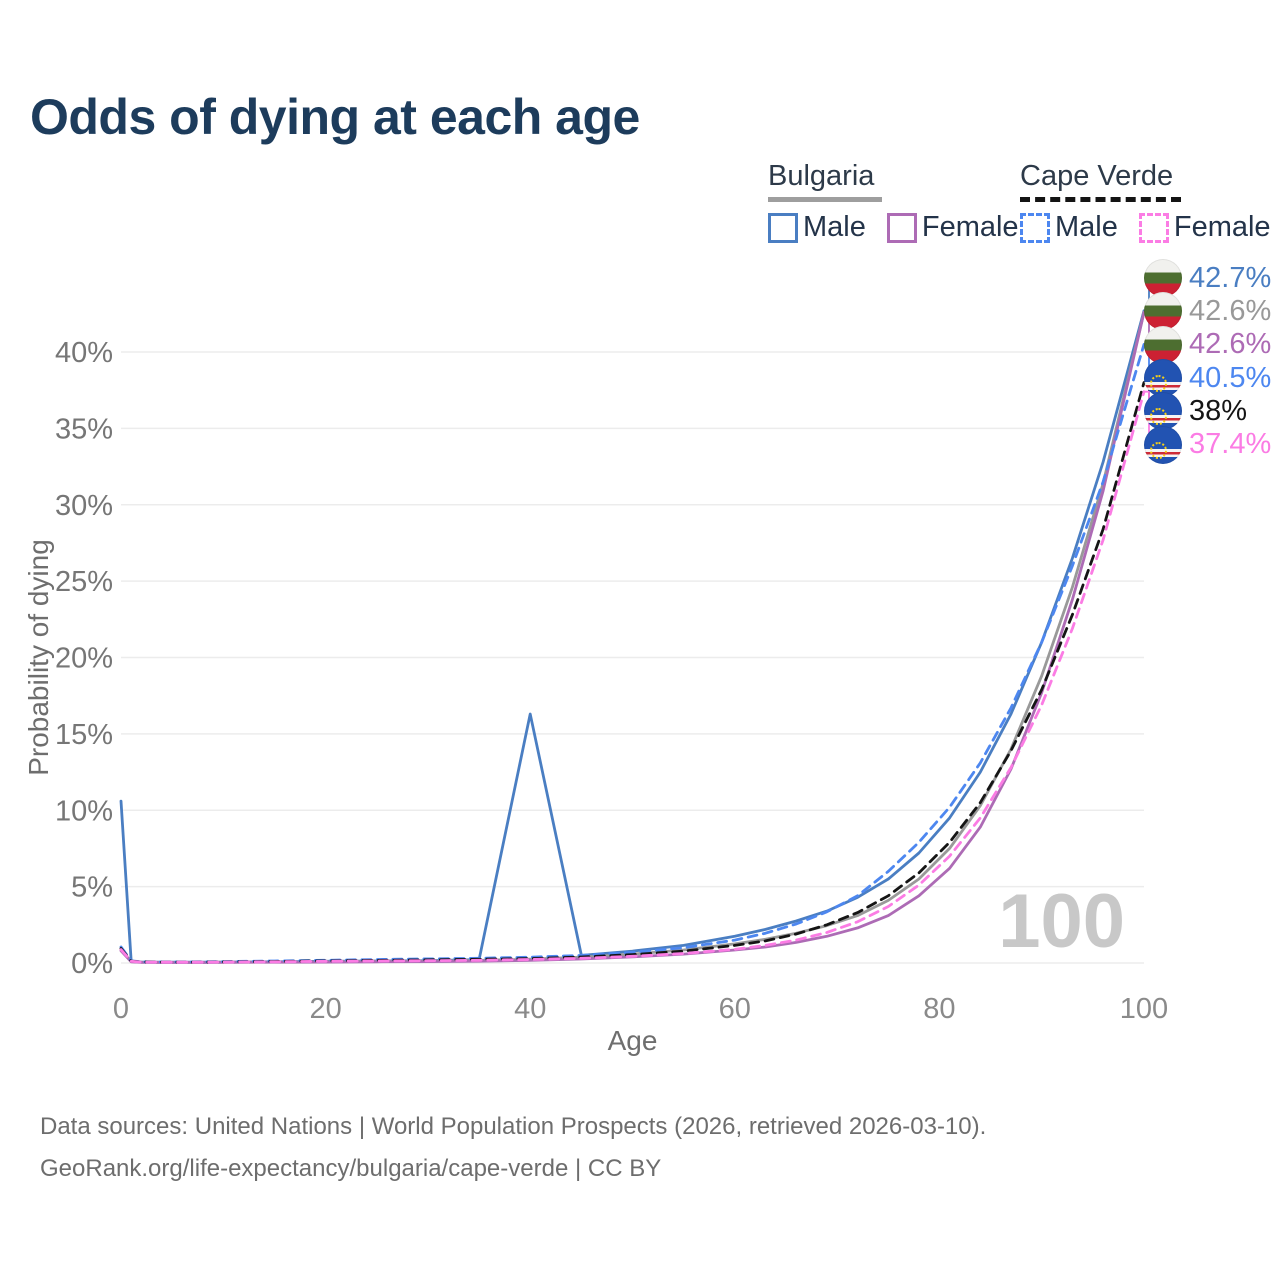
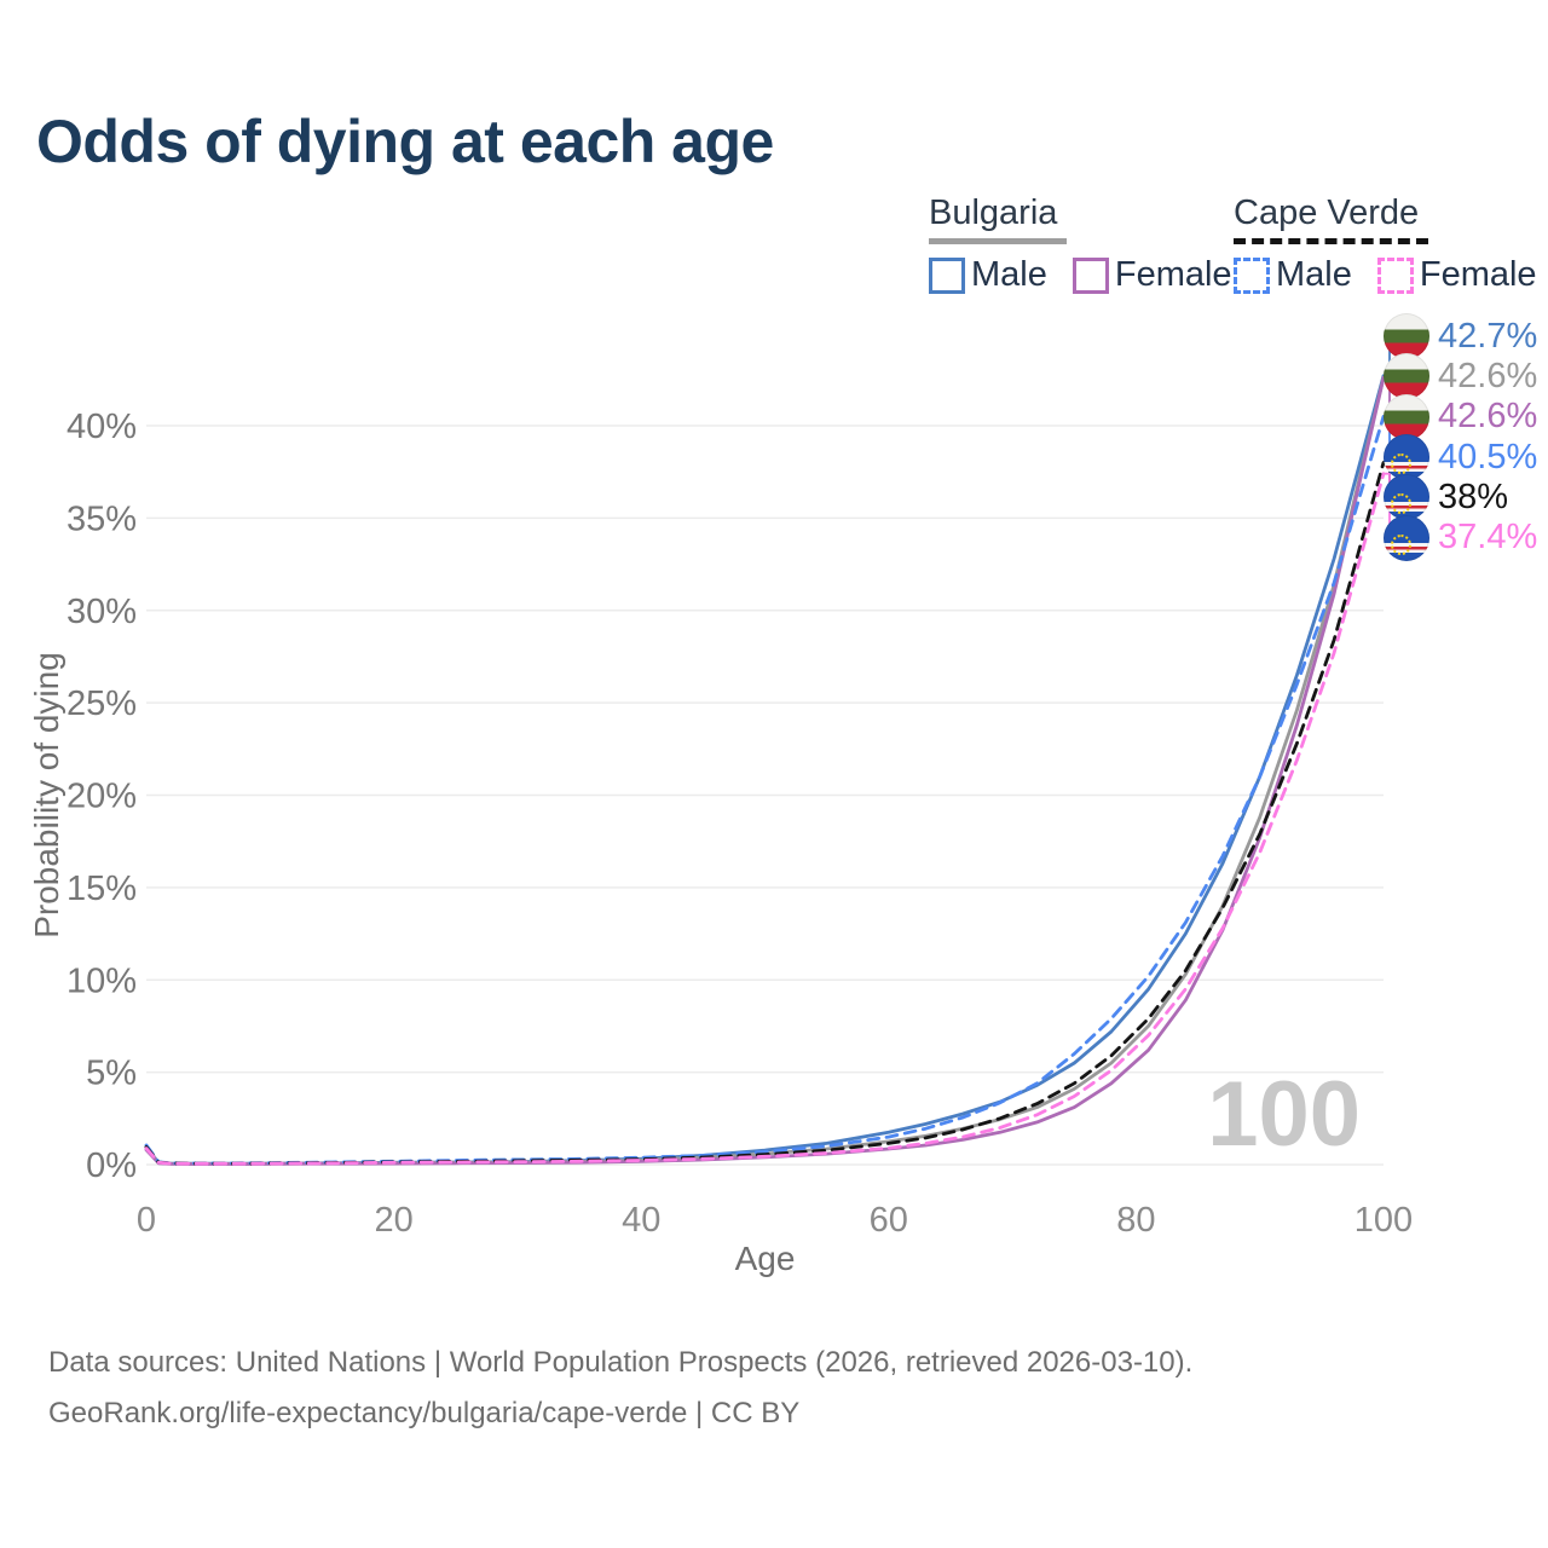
Bulgaria Male/0: 10.6% -> 0.9%
Bulgaria Male/40: 16.3% -> 0.3%
